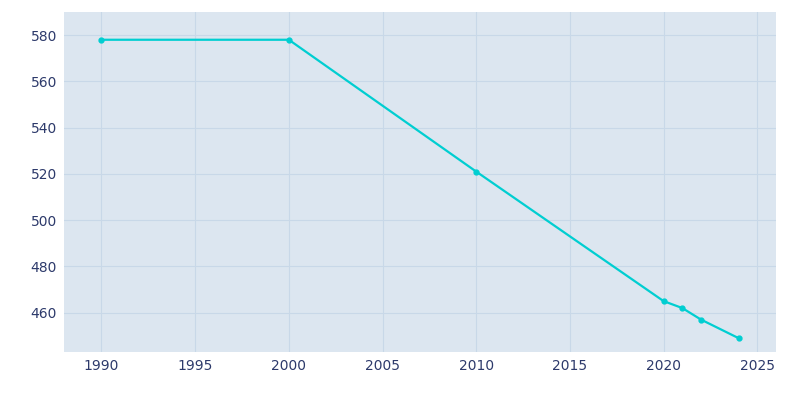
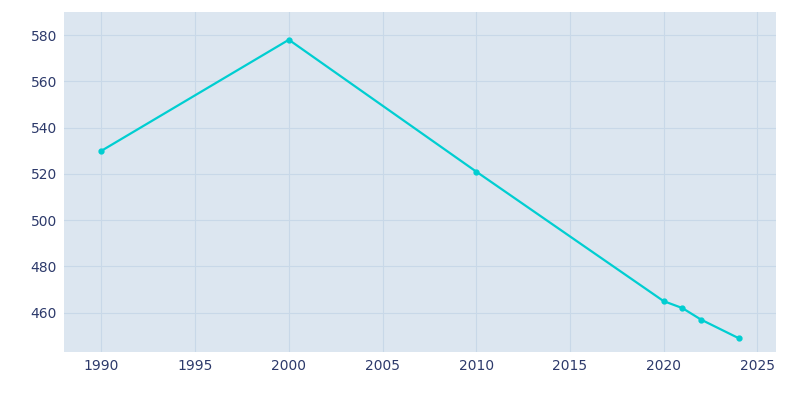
1990: 578 -> 530
